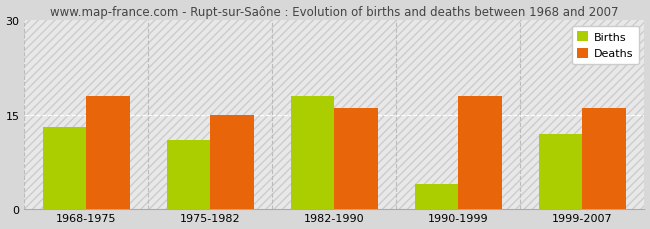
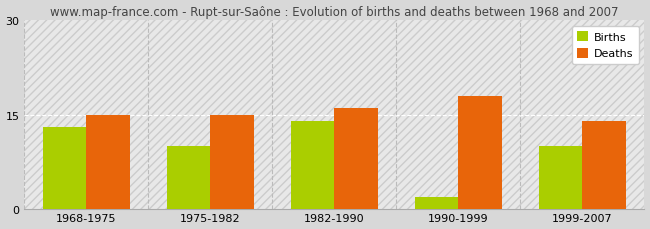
Deaths/1968-1975: 18 -> 15
Births/1975-1982: 11 -> 10
Births/1982-1990: 18 -> 14
Births/1990-1999: 4 -> 2
Births/1999-2007: 12 -> 10
Deaths/1999-2007: 16 -> 14
